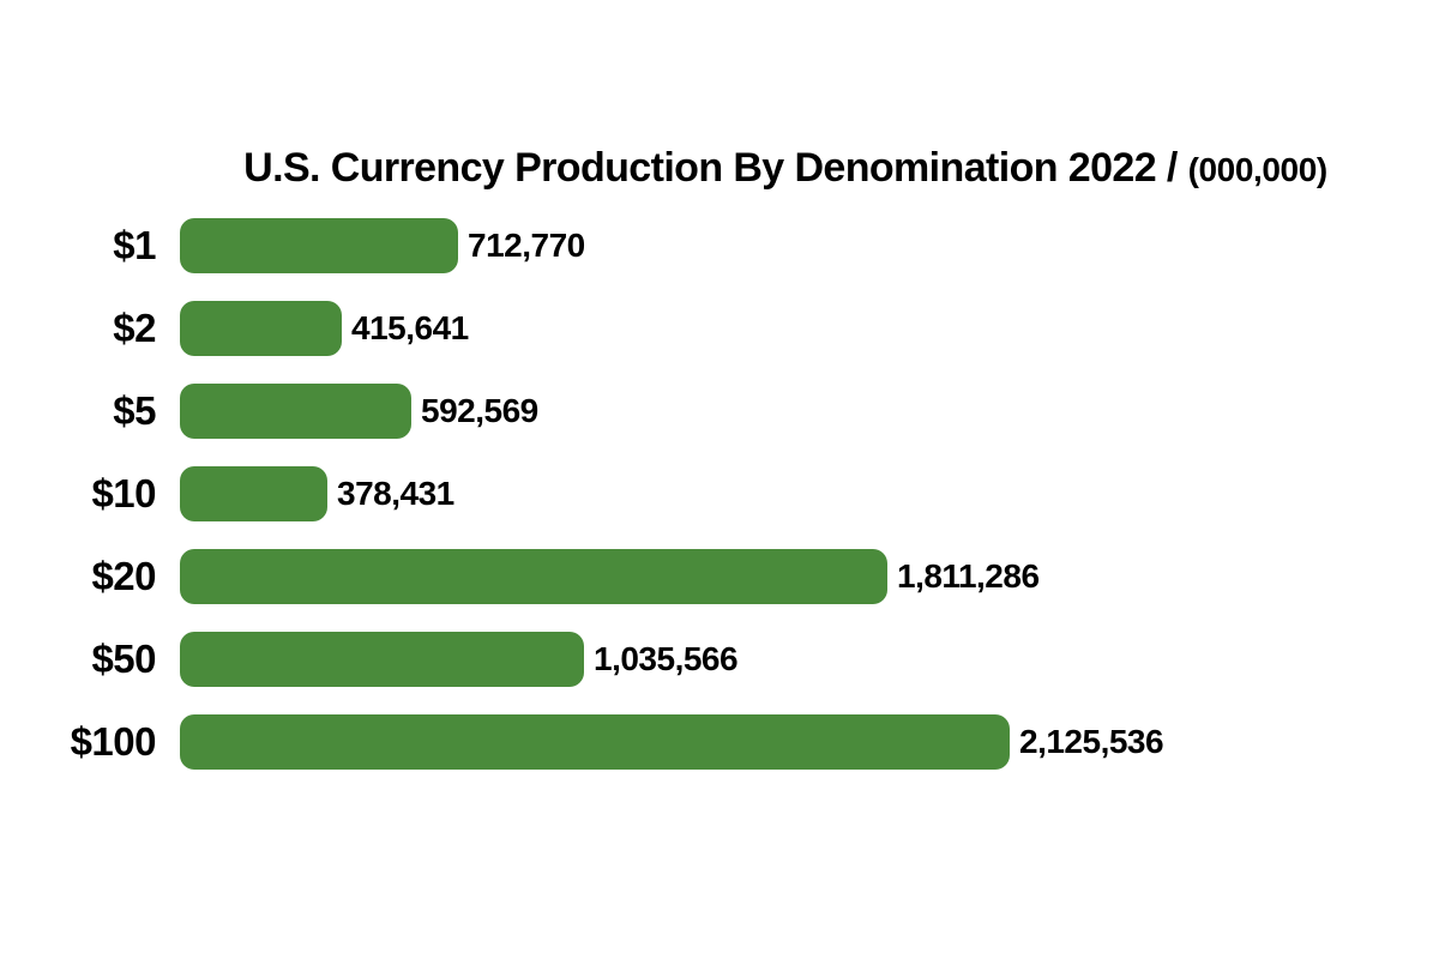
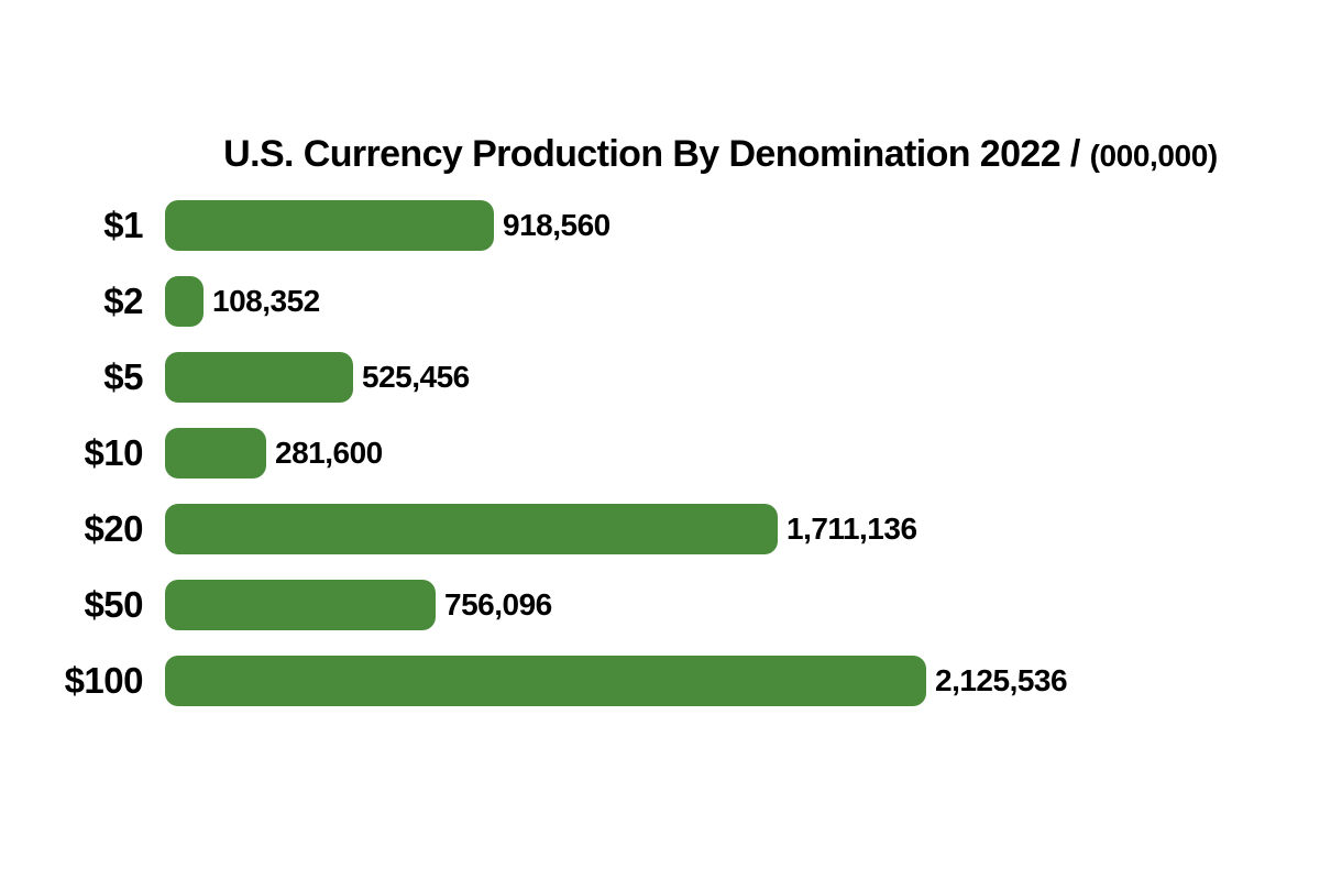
$1: 712,770 -> 918,560
$2: 415,641 -> 108,352
$5: 592,569 -> 525,456
$10: 378,431 -> 281,600
$20: 1,811,286 -> 1,711,136
$50: 1,035,566 -> 756,096
